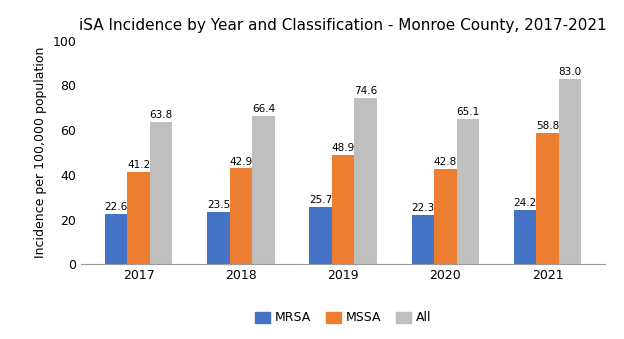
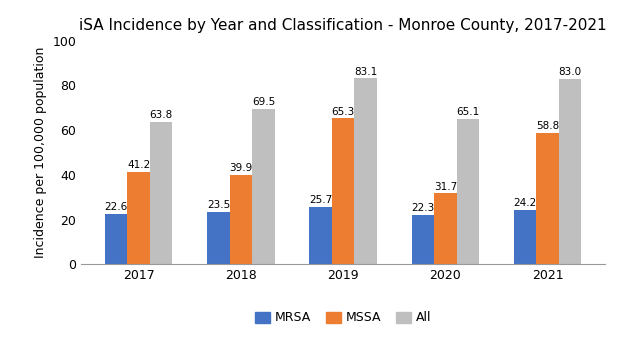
MSSA/2018: 42.9 -> 39.9
All/2018: 66.4 -> 69.5
MSSA/2019: 48.9 -> 65.3
All/2019: 74.6 -> 83.1
MSSA/2020: 42.8 -> 31.7
